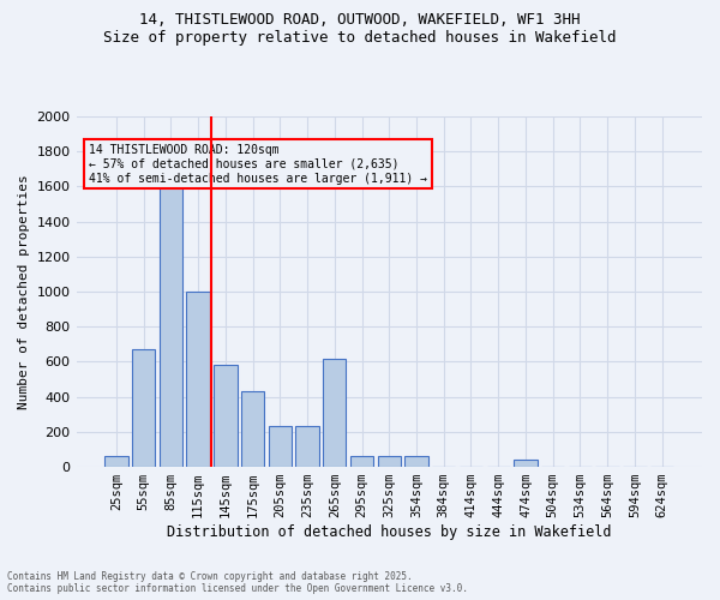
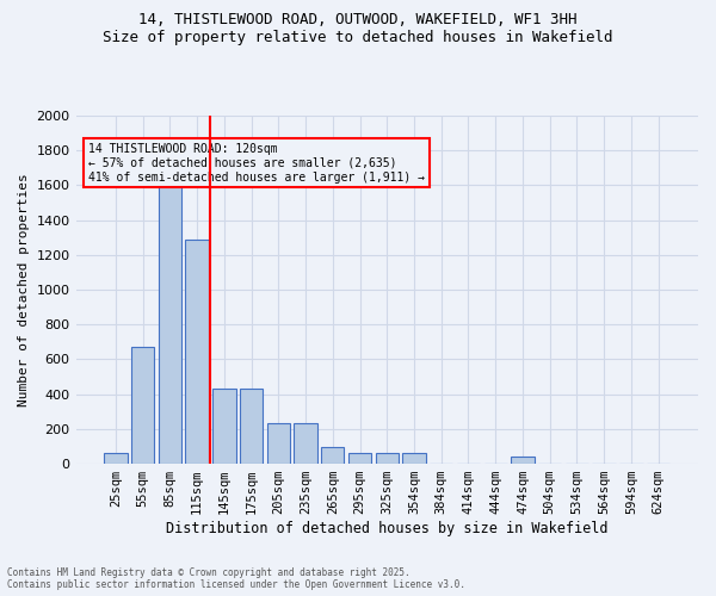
115sqm: 1000 -> 1290
145sqm: 580 -> 430
265sqm: 620 -> 100
